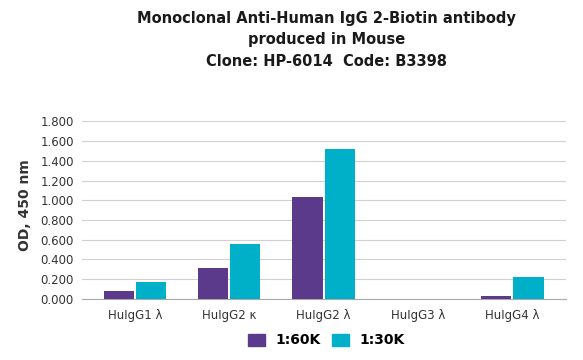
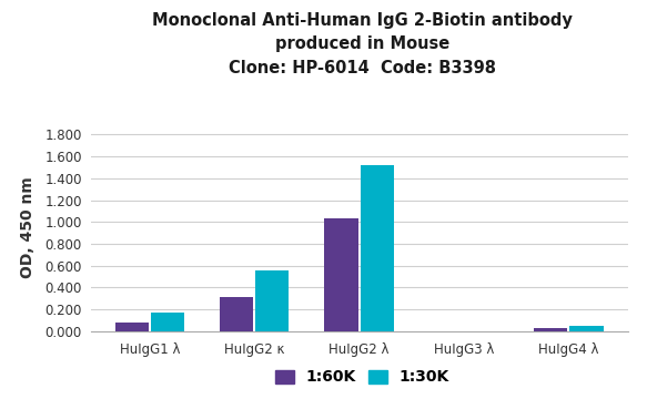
1:30K/HuIgG4 λ: 0.22 -> 0.05
